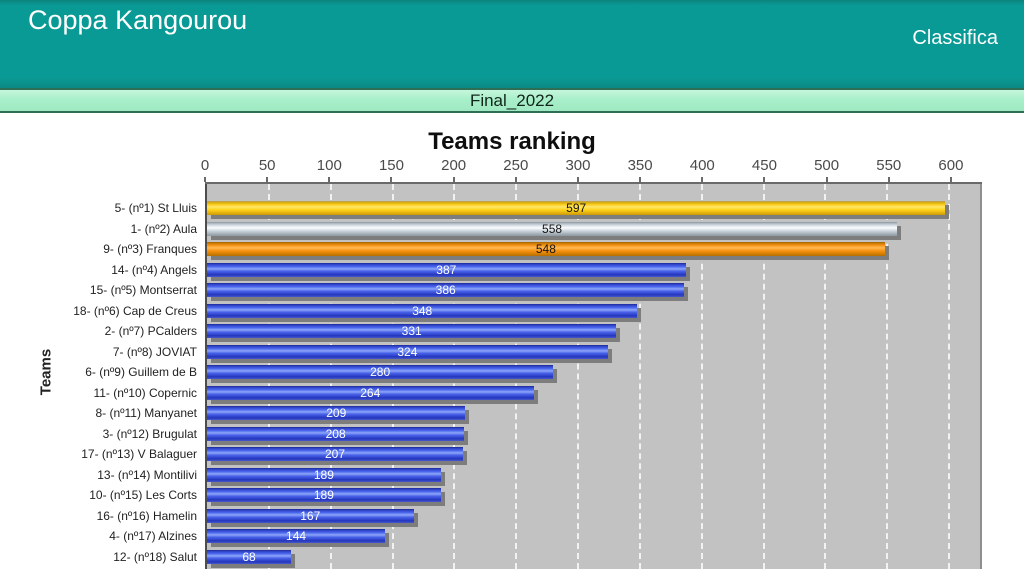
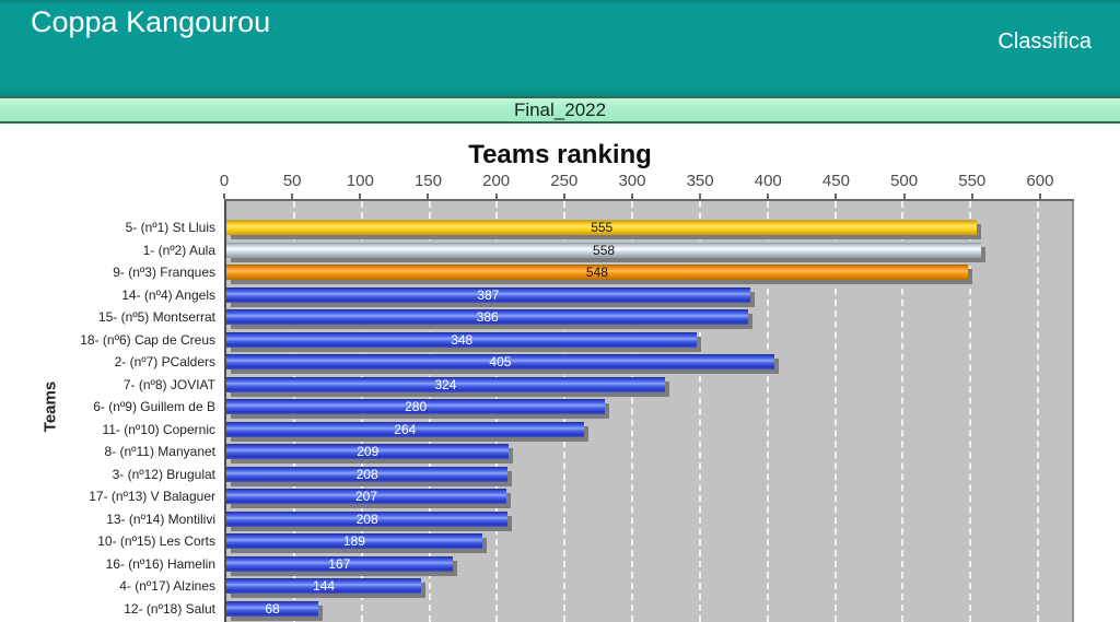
5- (nº1) St Lluis: 597 -> 555
2- (nº7) PCalders: 331 -> 405
13- (nº14) Montilivi: 189 -> 208
